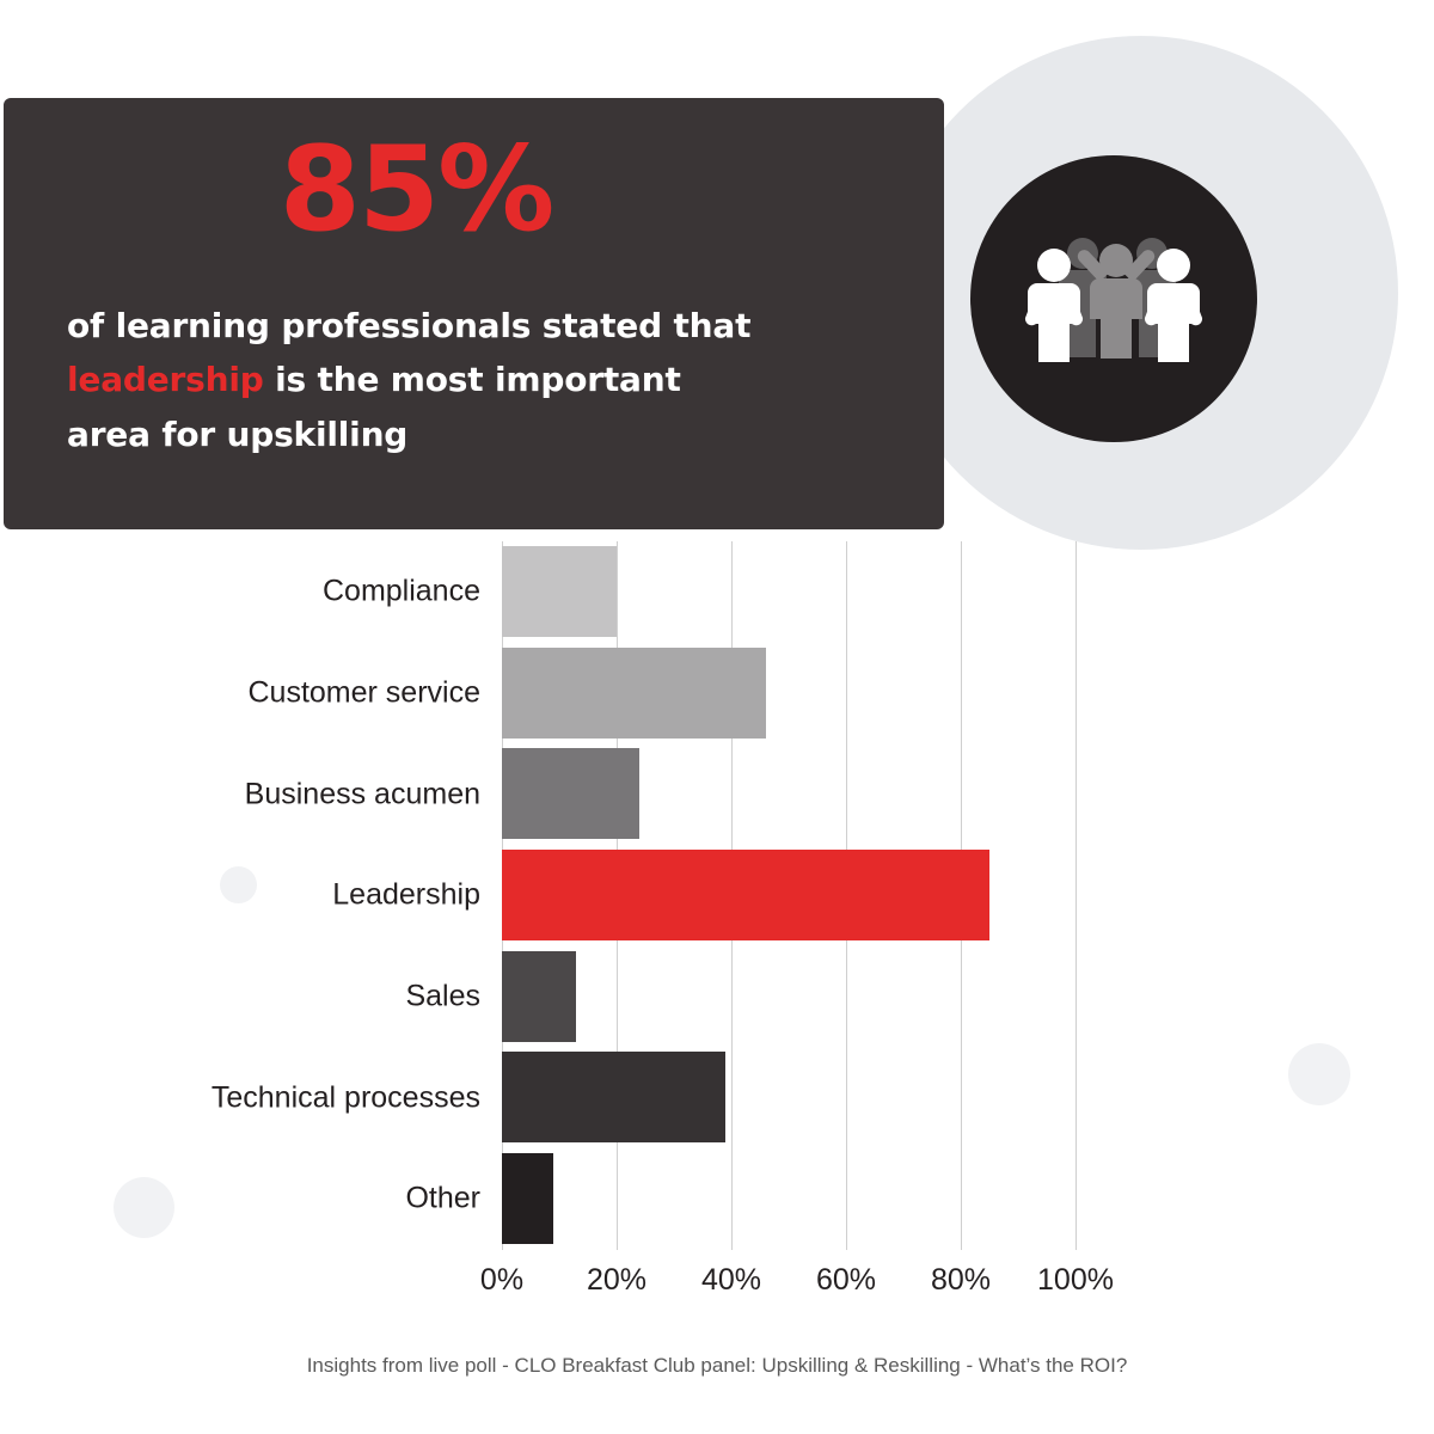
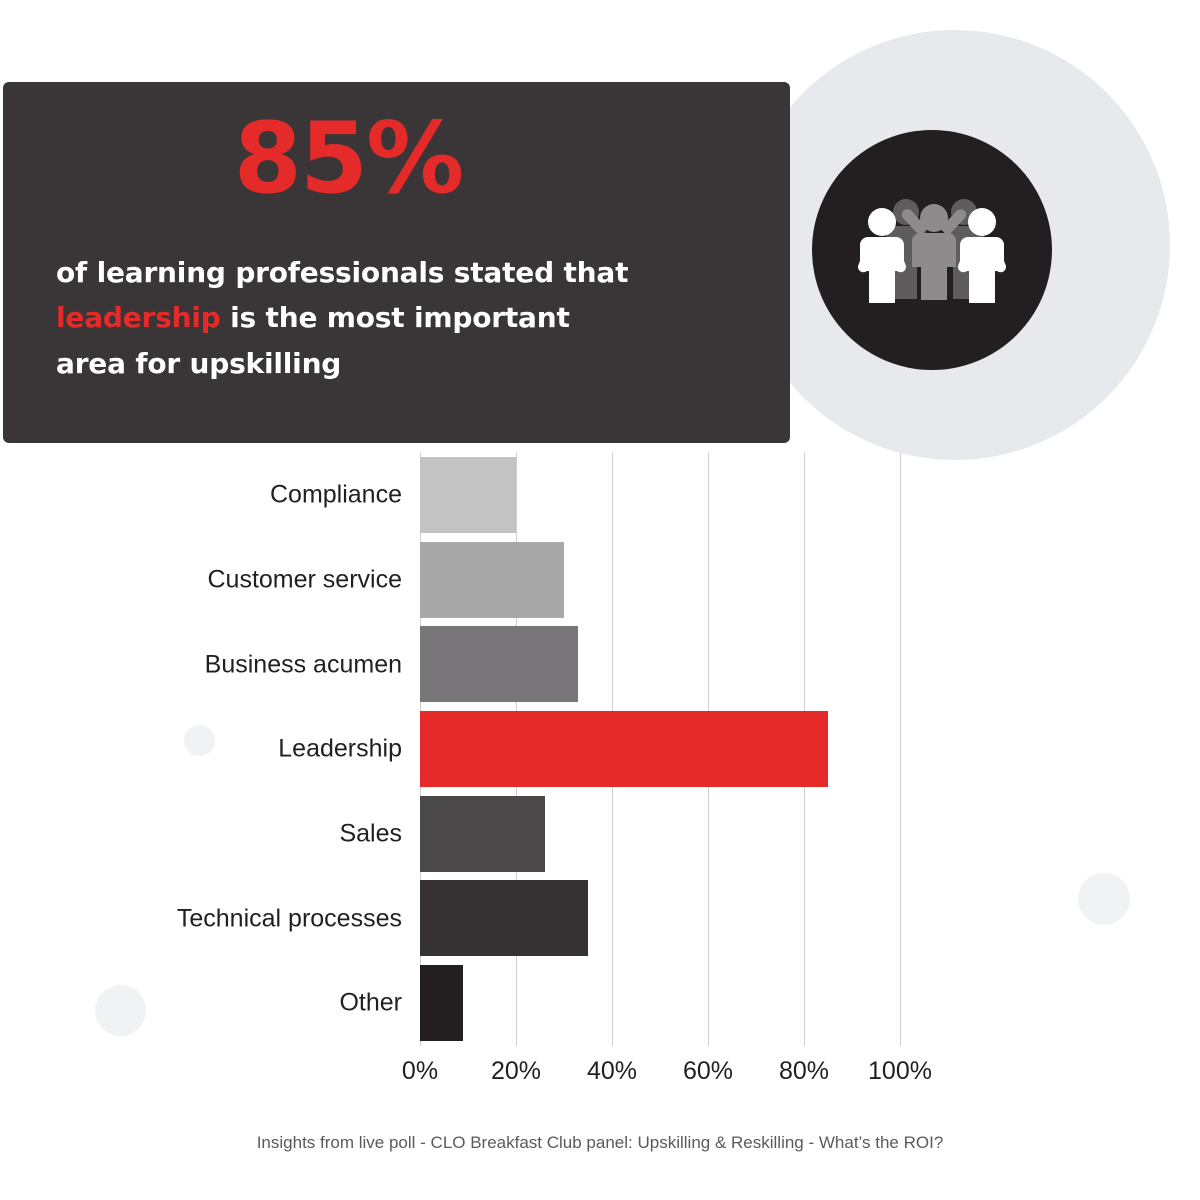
Customer service: 46% -> 30%
Business acumen: 24% -> 33%
Sales: 13% -> 26%
Technical processes: 39% -> 35%
